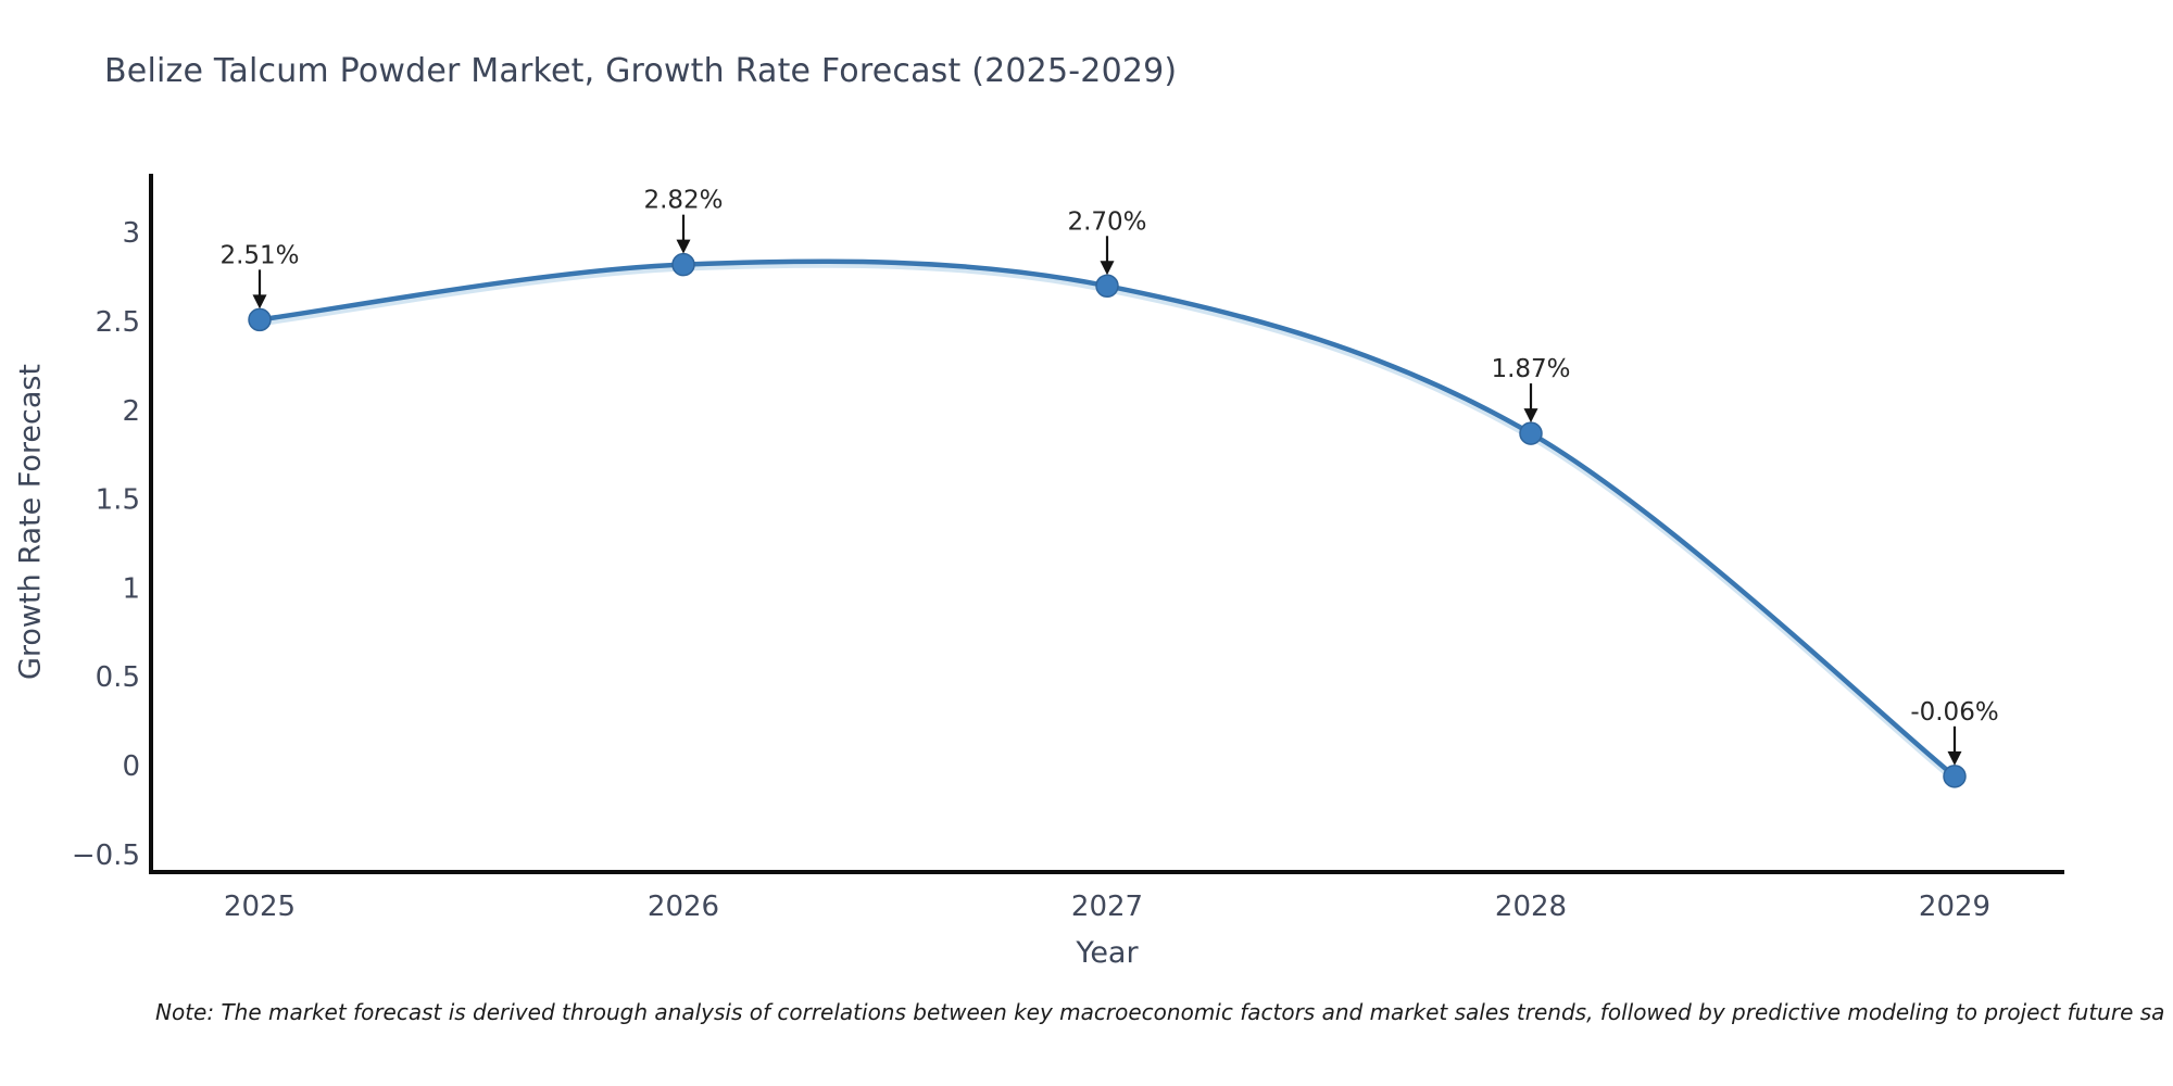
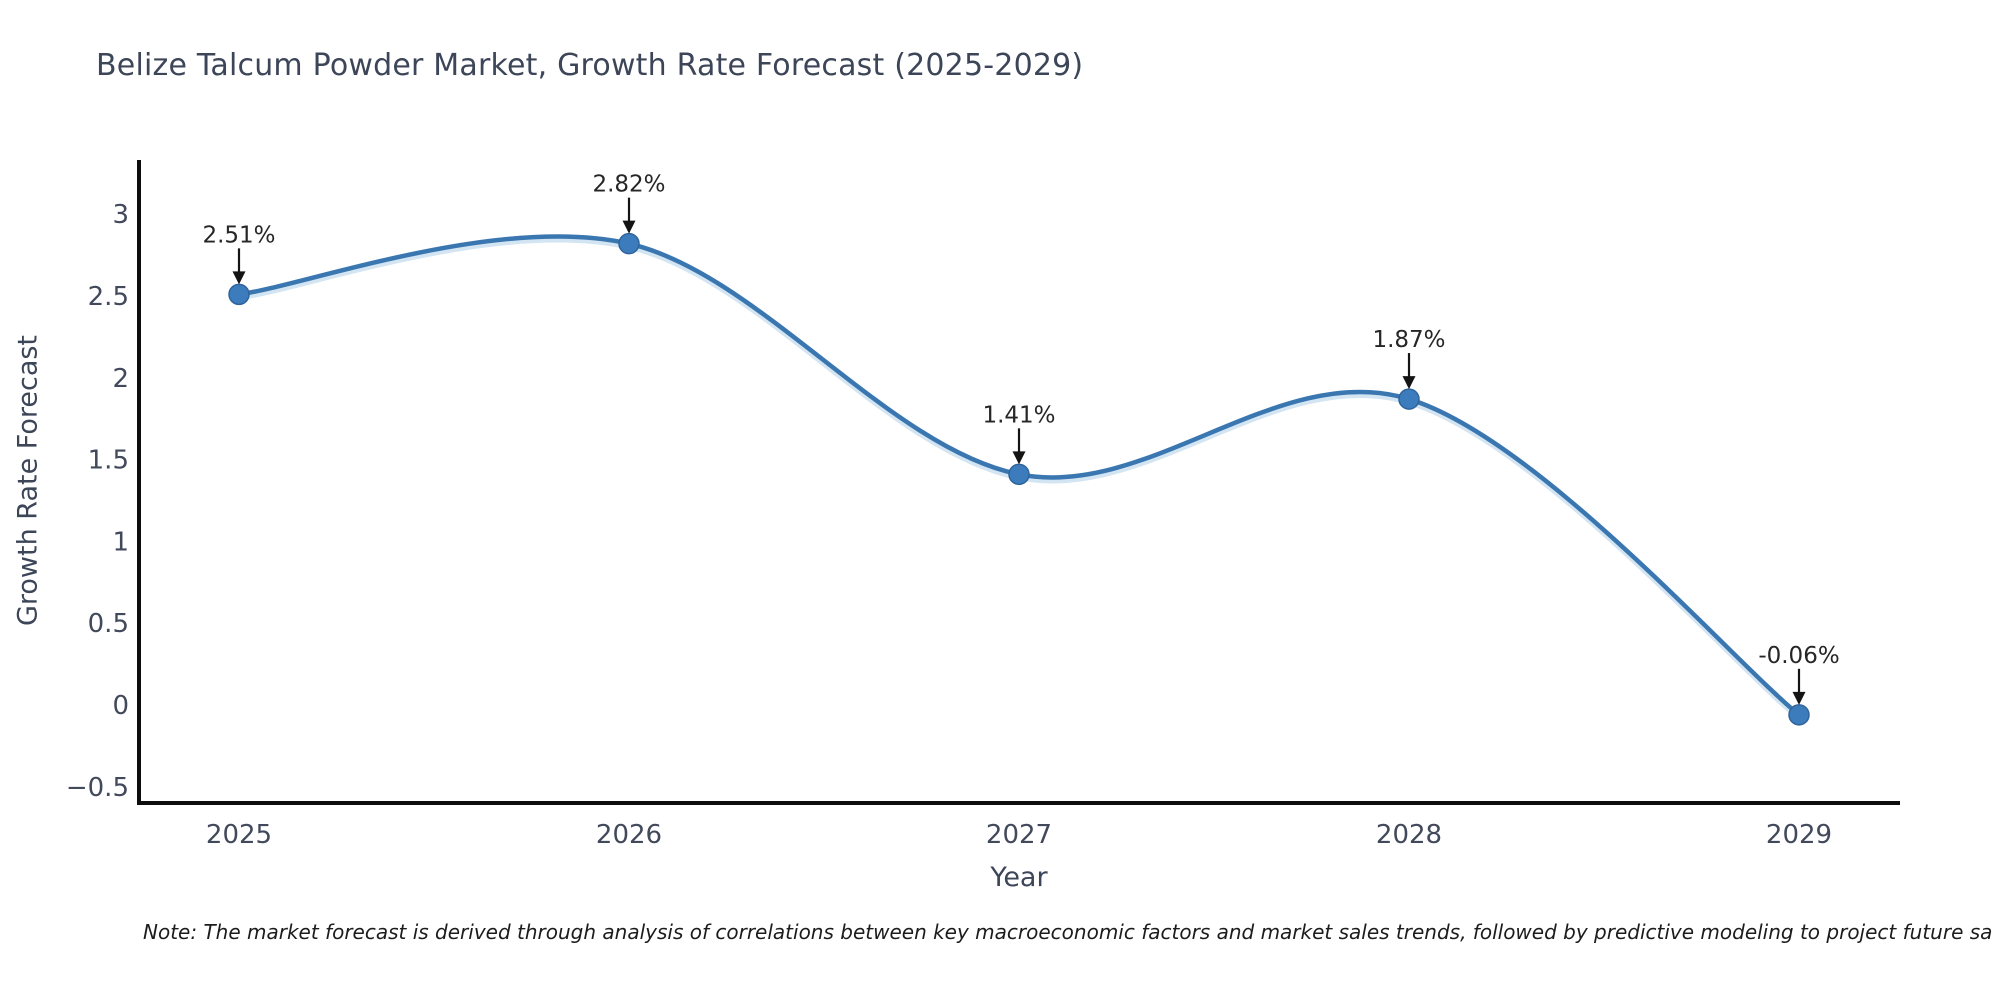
2027: 2.70% -> 1.41%
